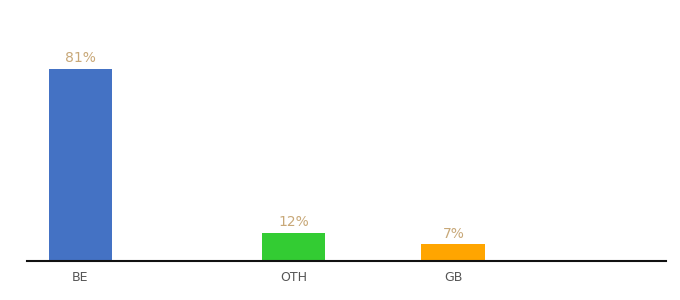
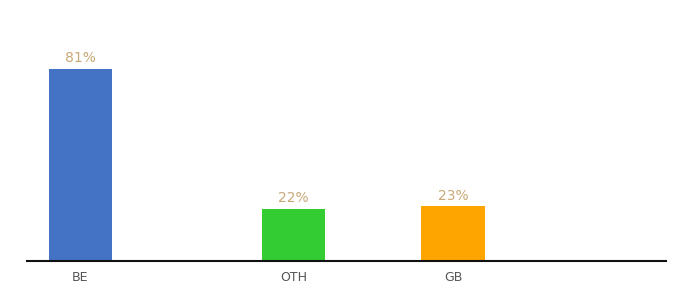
OTH: 12% -> 22%
GB: 7% -> 23%
